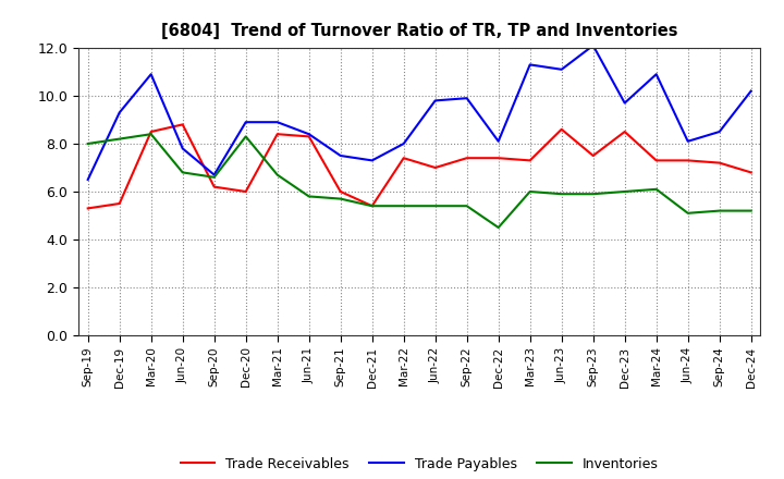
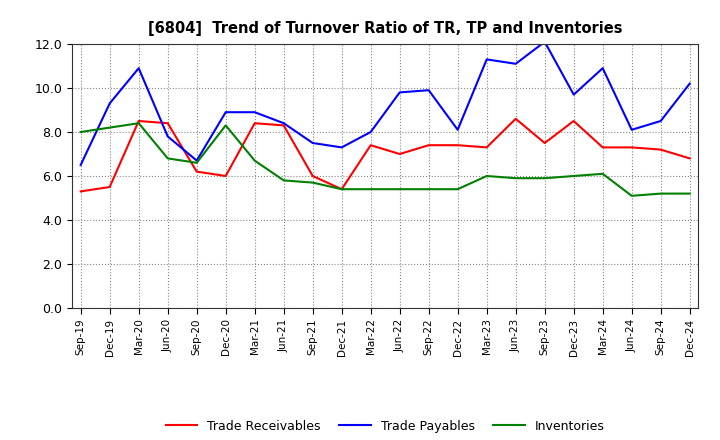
Trade Receivables/Jun-20: 8.8 -> 8.4
Inventories/Dec-22: 4.5 -> 5.4
